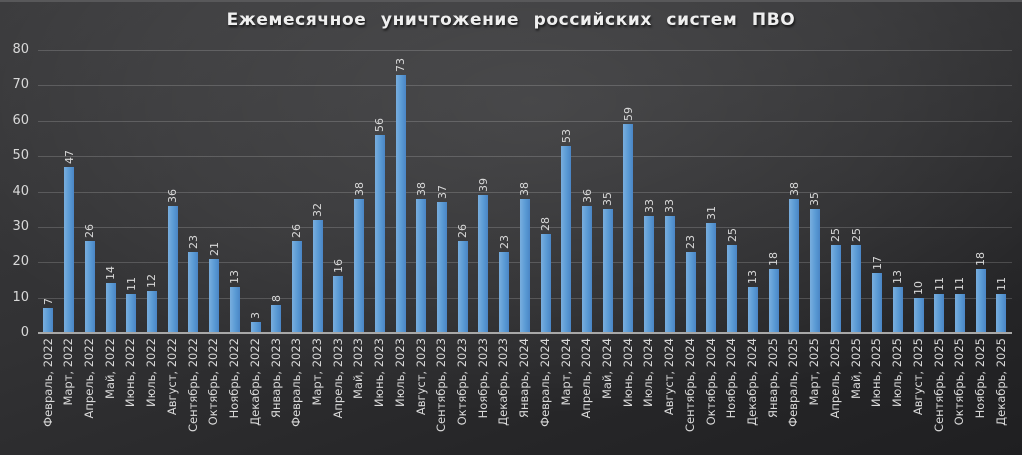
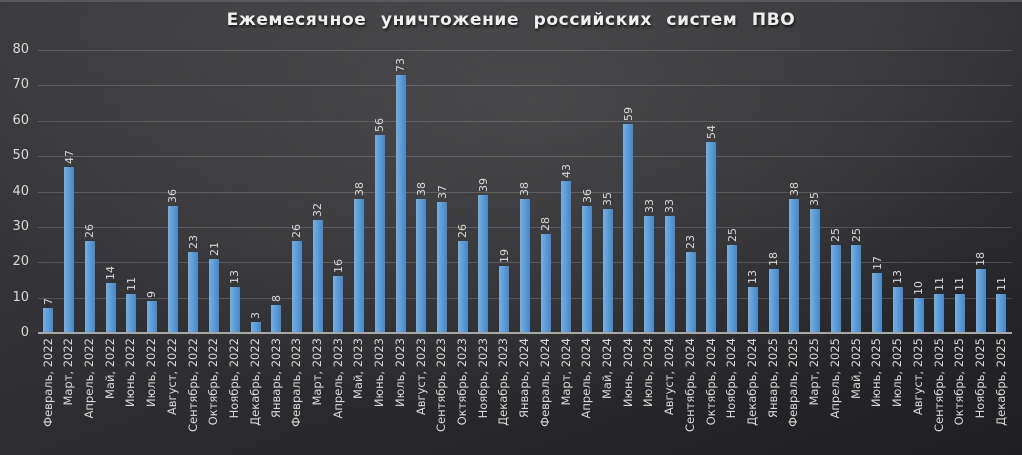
Июль, 2022: 12 -> 9
Декабрь, 2023: 23 -> 19
Март, 2024: 53 -> 43
Октябрь, 2024: 31 -> 54
